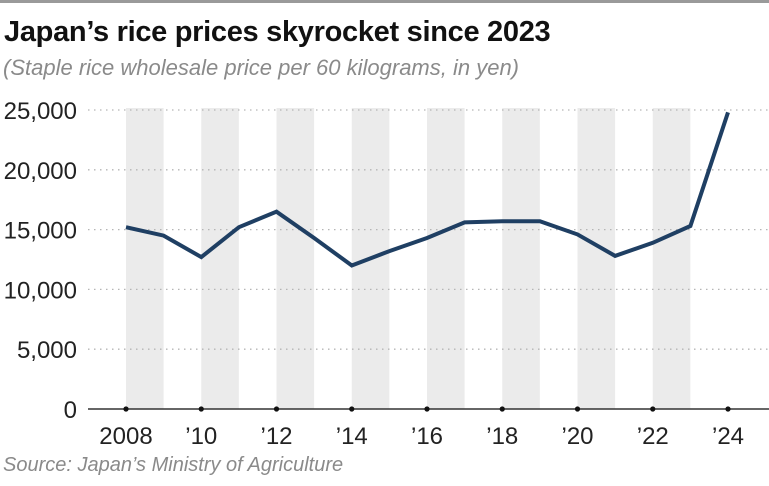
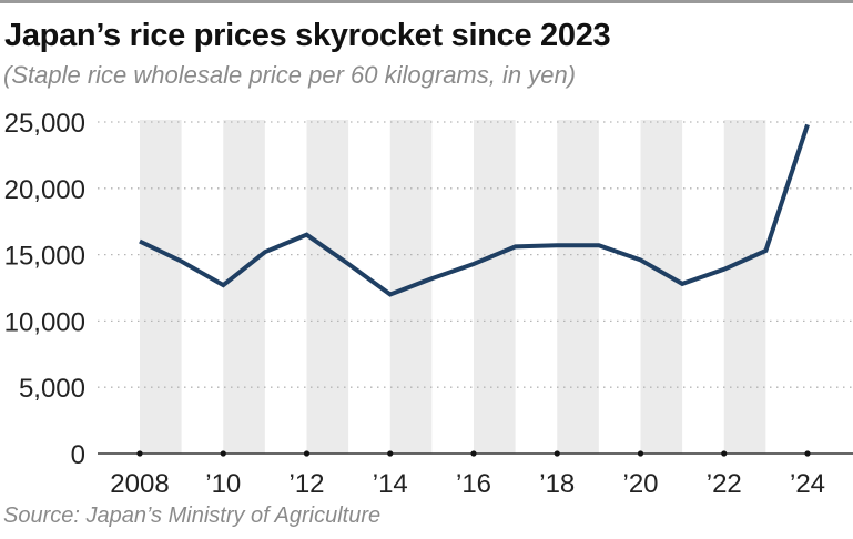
2008: 15200 -> 16000
